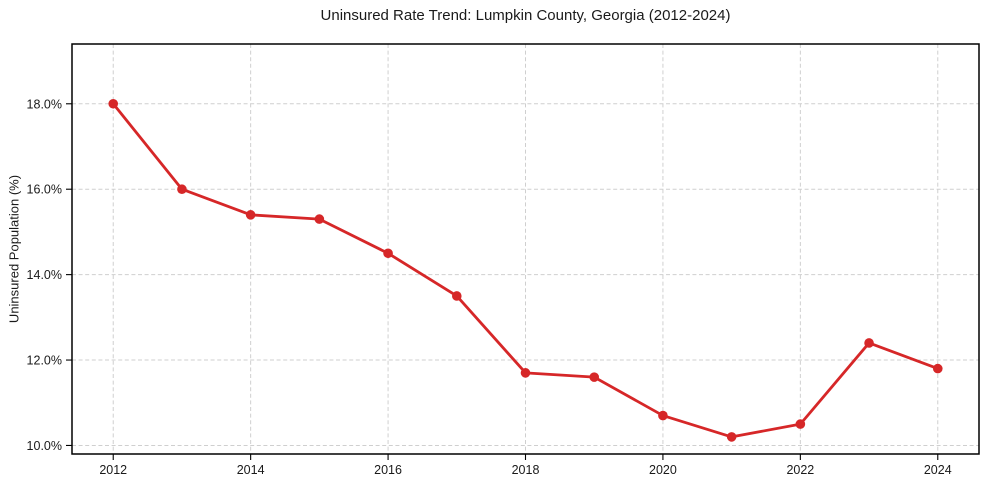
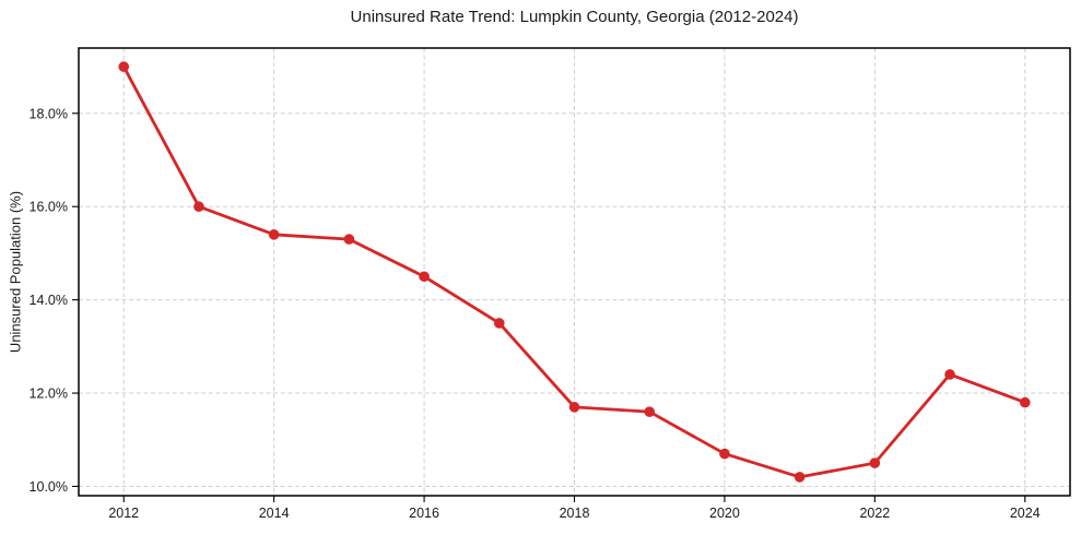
2012: 18.0% -> 19.0%
